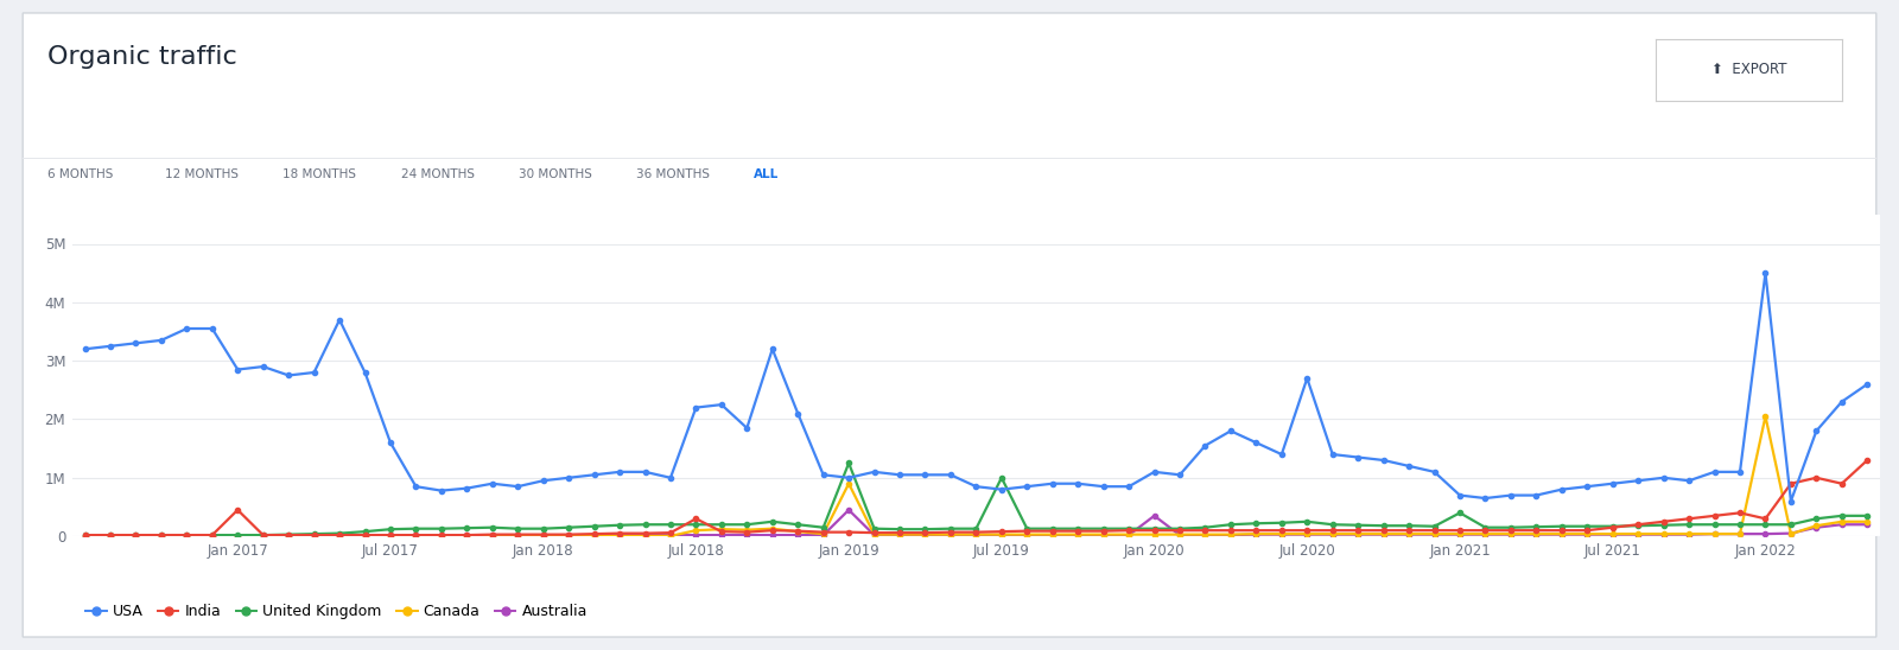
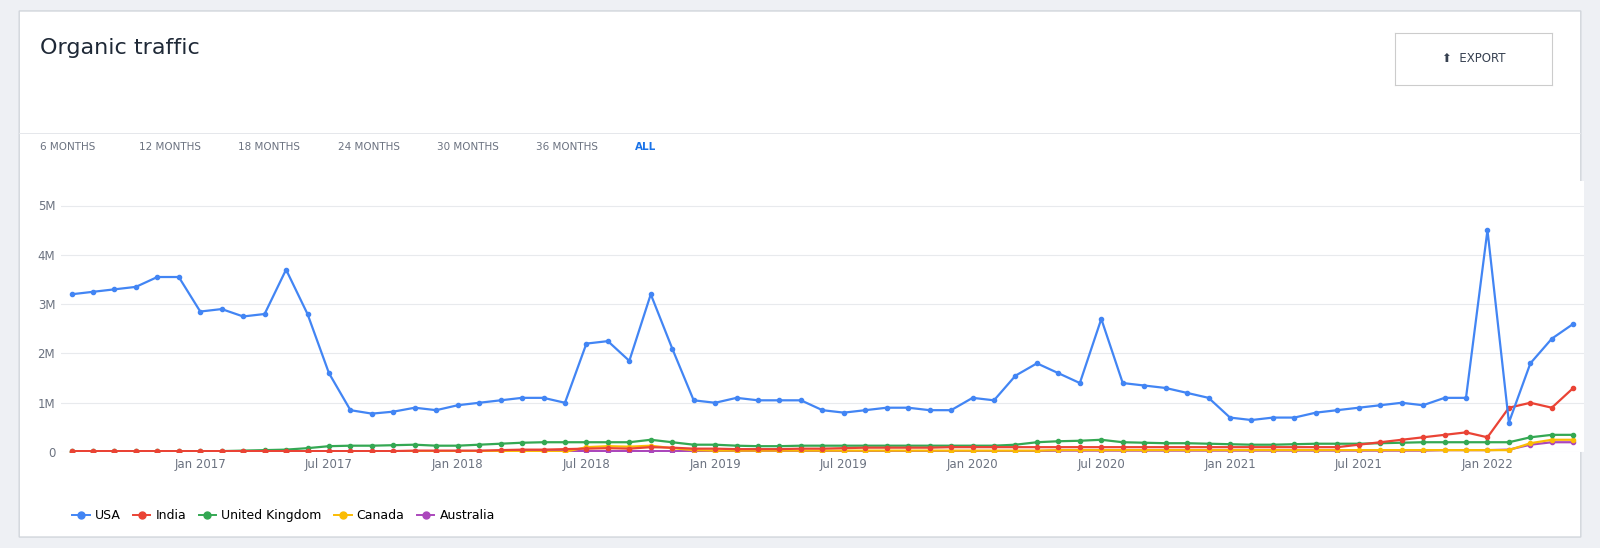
India/Jan 2017: 0.45M -> 0.02M
India/Jul 2018: 0.30M -> 0.07M
United Kingdom/Jan 2019: 1.25M -> 0.15M
Canada/Jan 2019: 0.90M -> 0.03M
Australia/Jan 2019: 0.45M -> 0.02M
United Kingdom/Jul 2019: 1.00M -> 0.13M
Australia/Jan 2020: 0.35M -> 0.02M
United Kingdom/Jan 2021: 0.40M -> 0.16M
Canada/Jan 2022: 2.05M -> 0.04M
